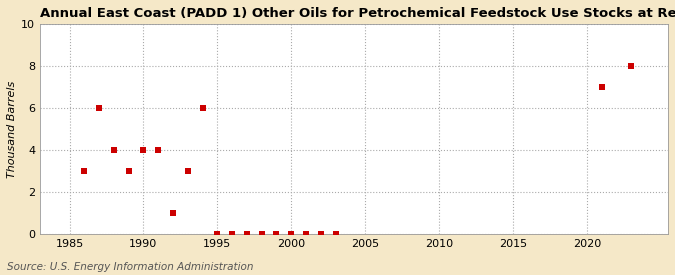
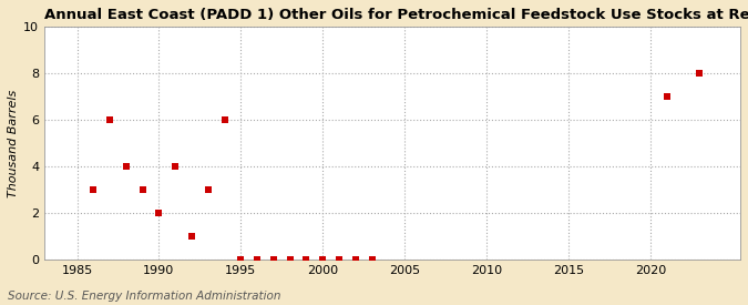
1990: 4 -> 2
